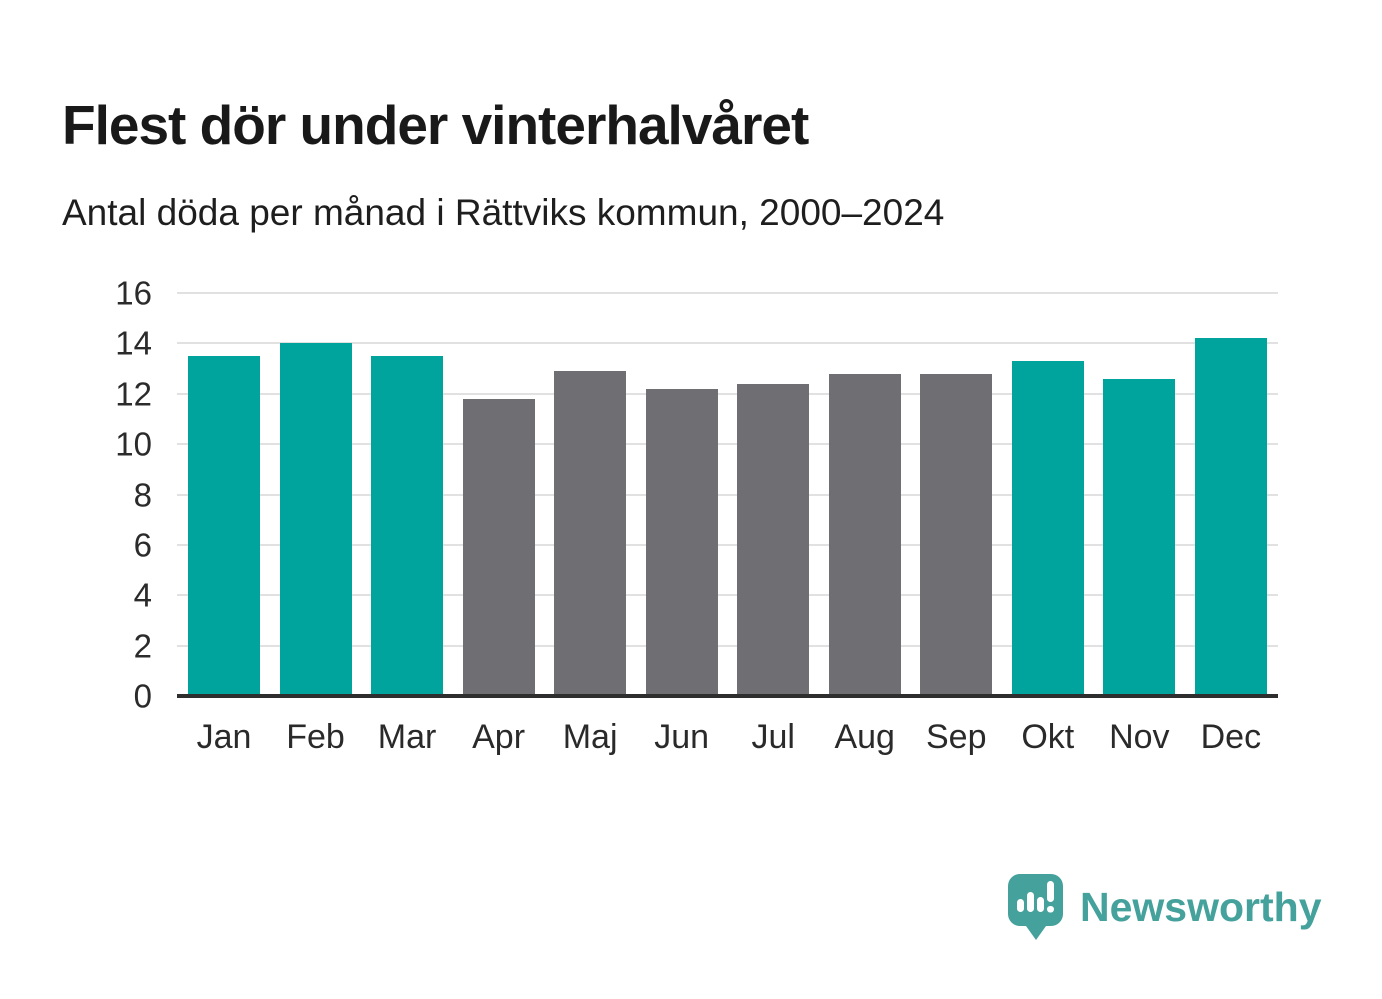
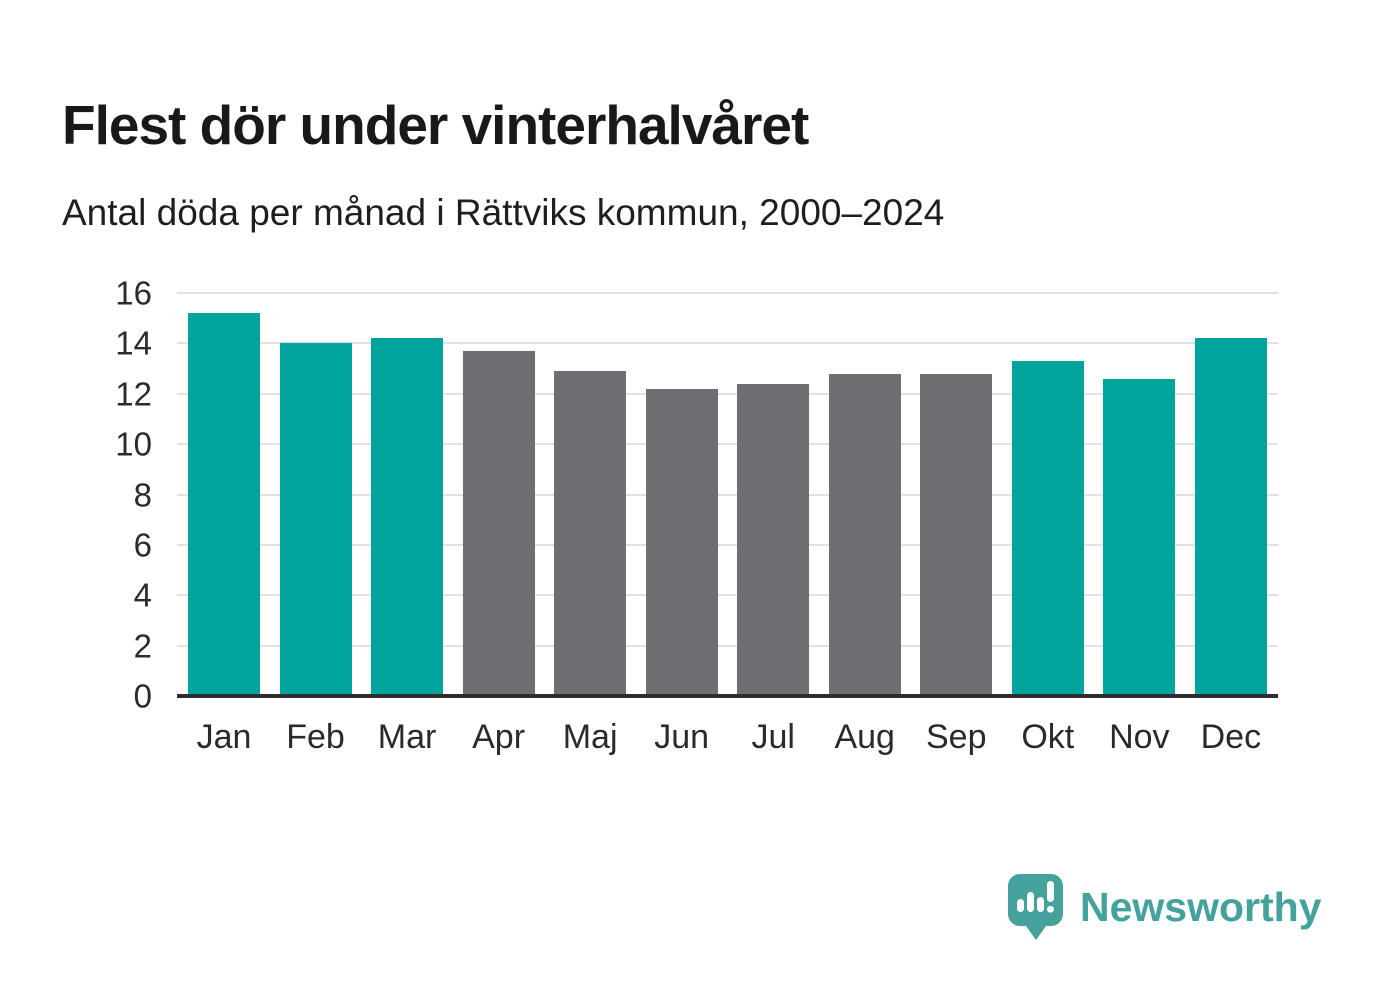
Jan: 13.5 -> 15.2
Mar: 13.5 -> 14.2
Apr: 11.8 -> 13.7
